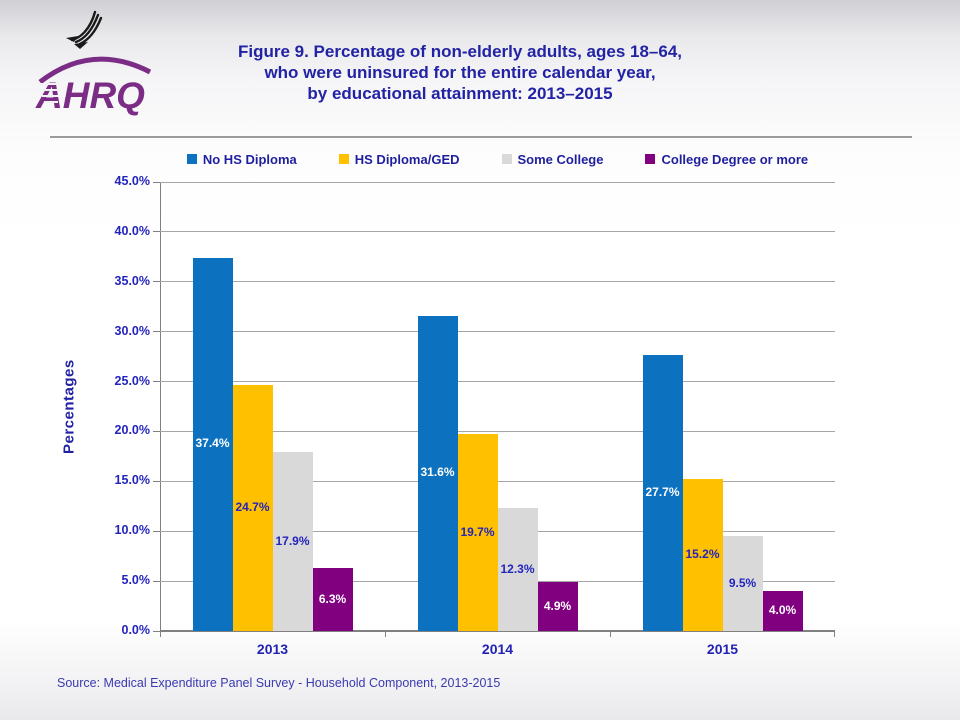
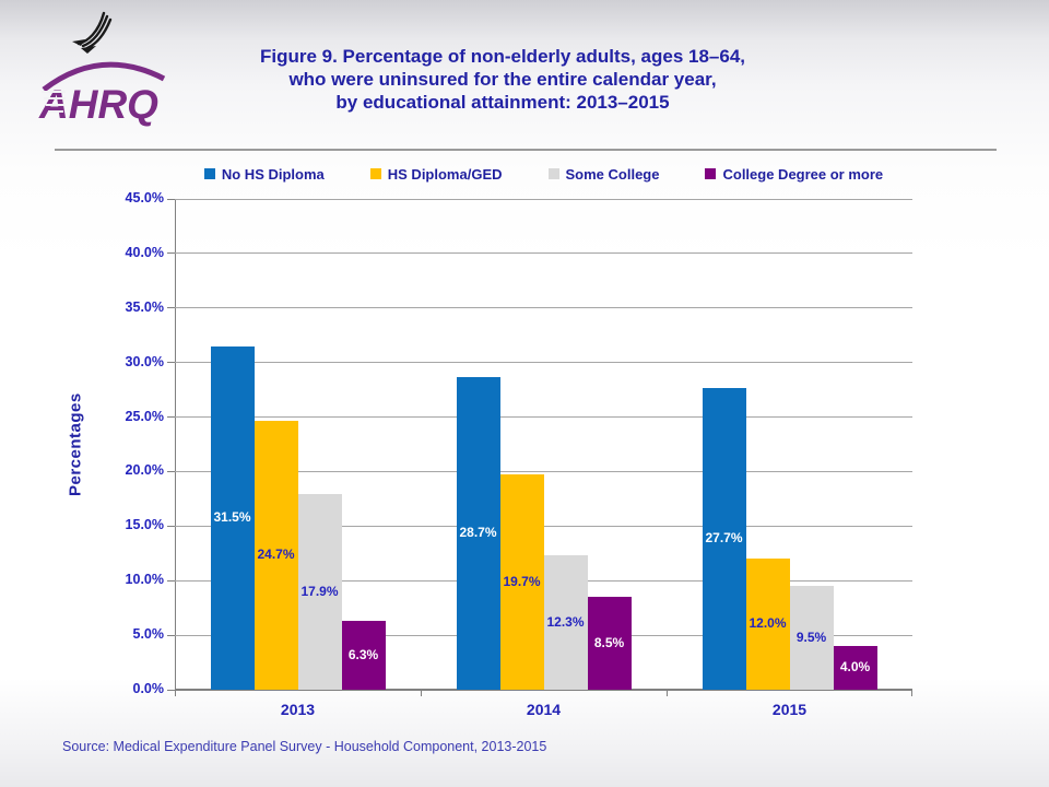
No HS Diploma/2013: 37.4% -> 31.5%
No HS Diploma/2014: 31.6% -> 28.7%
College Degree or more/2014: 4.9% -> 8.5%
HS Diploma/GED/2015: 15.2% -> 12.0%
